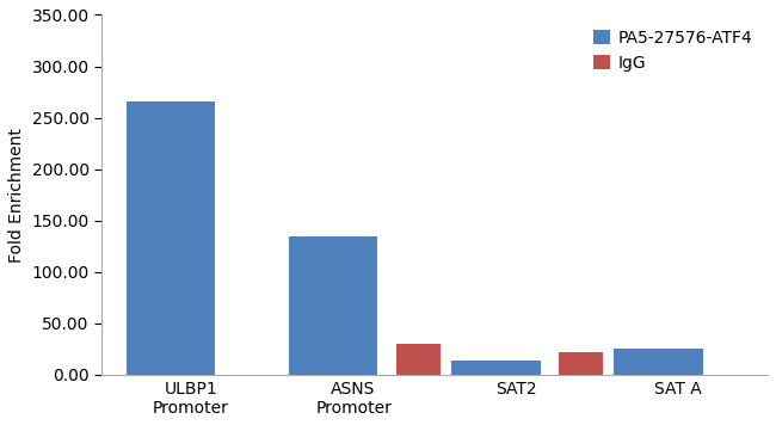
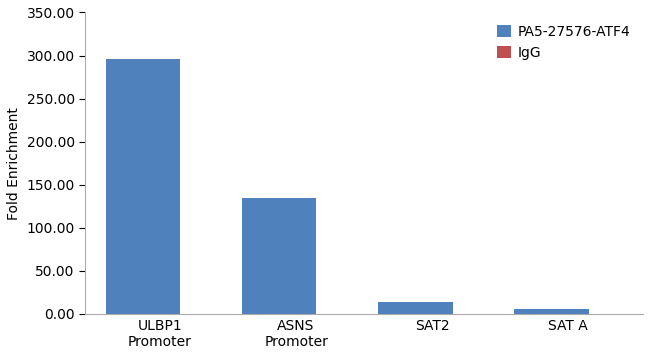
PA5-27576-ATF4/ULBP1 Promoter: 266 -> 296
IgG/ASNS Promoter: 30 -> 0
IgG/SAT2: 22 -> 0
PA5-27576-ATF4/SAT A: 26 -> 6
